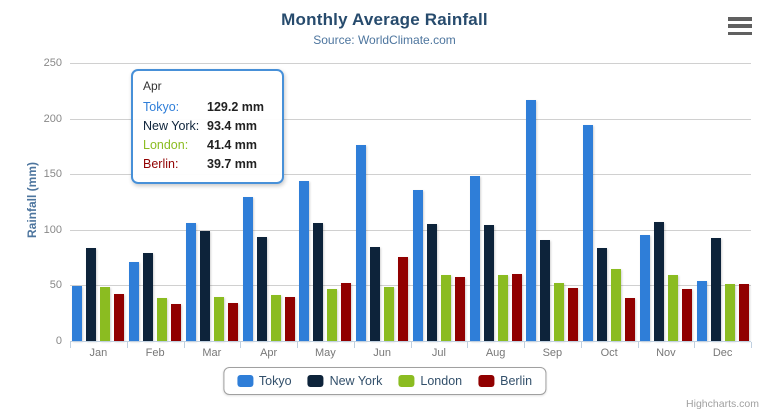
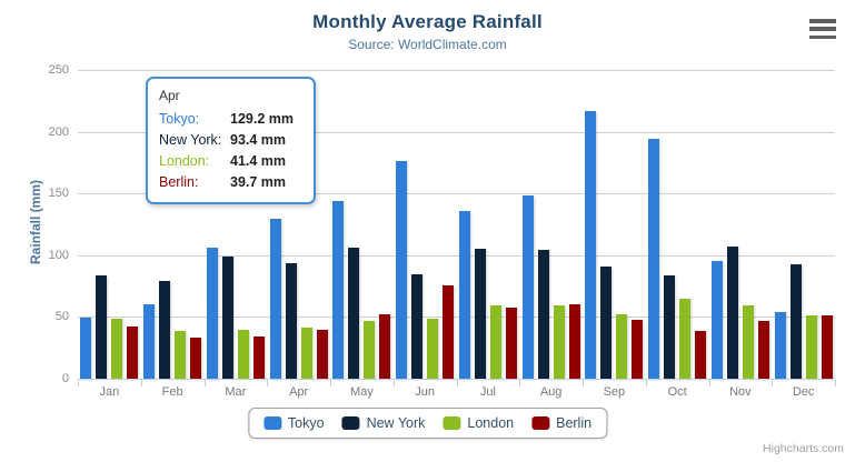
Tokyo/Feb: 72 -> 60
